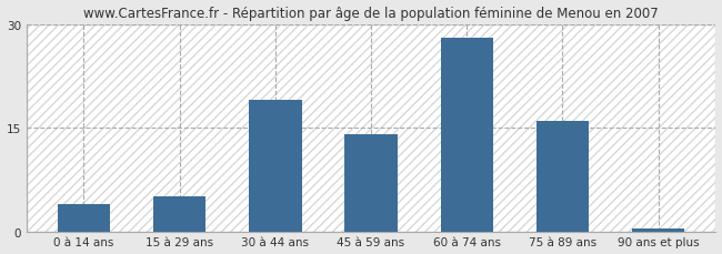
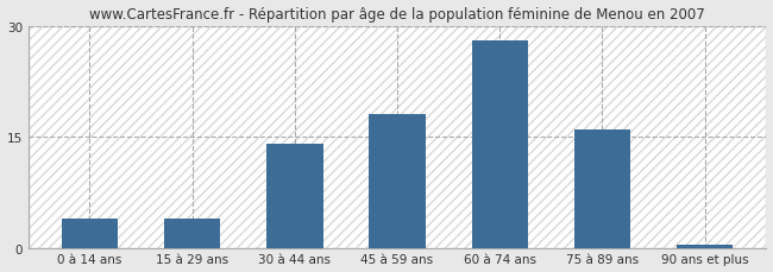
15 à 29 ans: 5.0 -> 4.0
30 à 44 ans: 19.0 -> 14.0
45 à 59 ans: 14.0 -> 18.0
